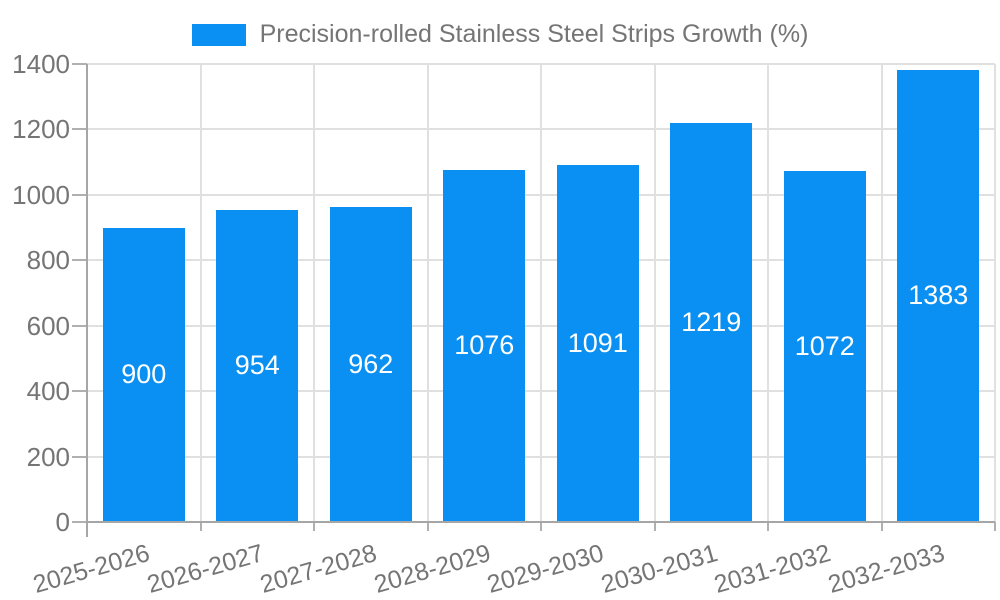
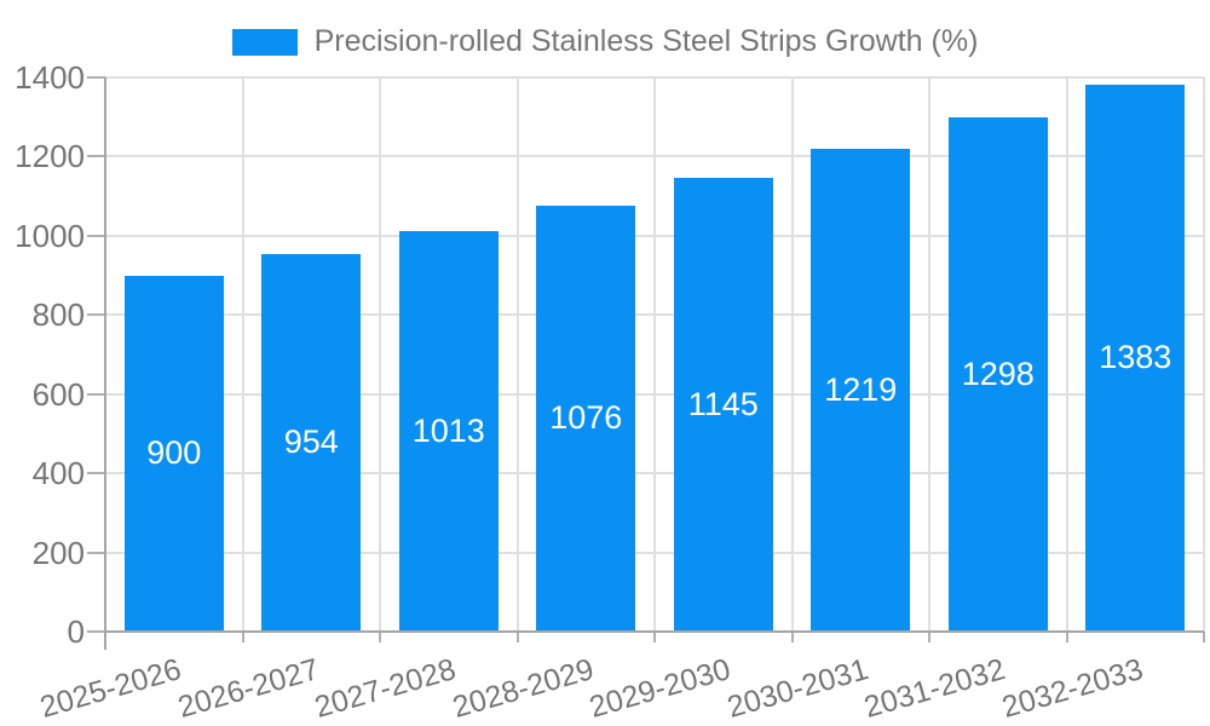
2027-2028: 962 -> 1013
2029-2030: 1091 -> 1145
2031-2032: 1072 -> 1298
